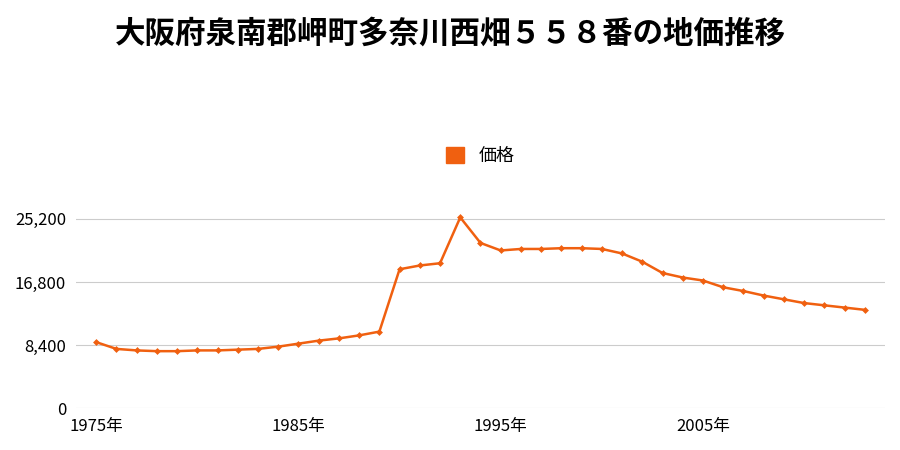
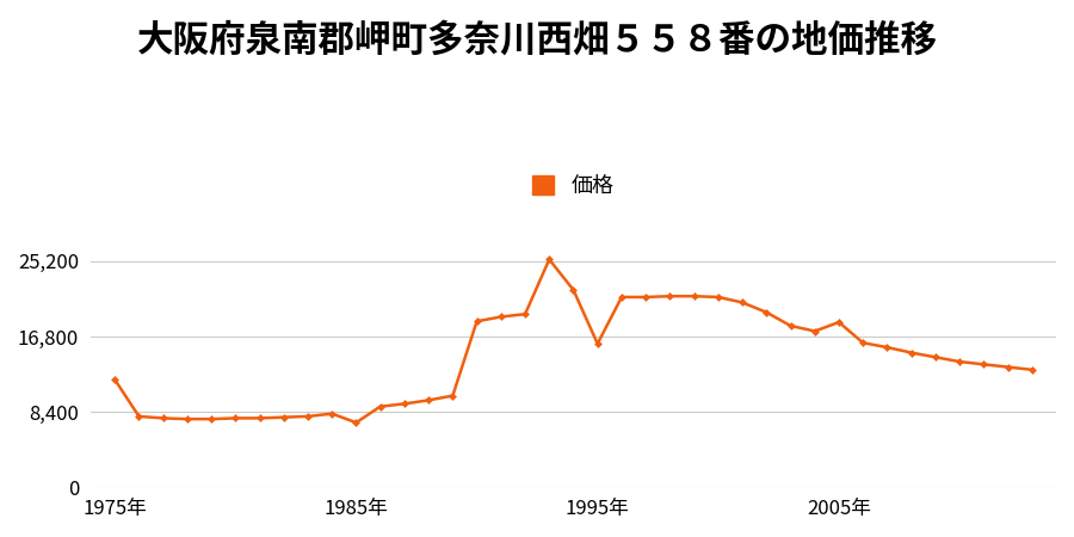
1975年: 8,800 -> 12,000
1985年: 8,600 -> 7,200
1995年: 21,000 -> 16,000
2005年: 17,000 -> 18,400
